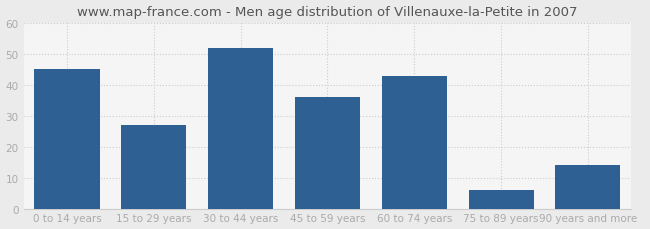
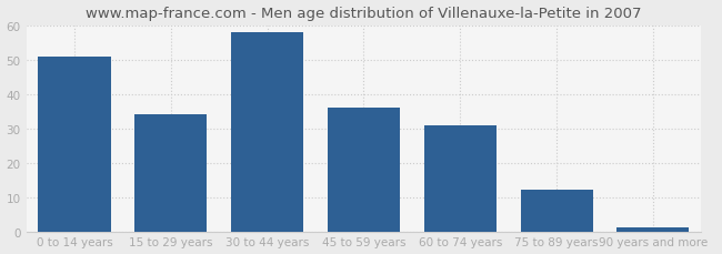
0 to 14 years: 45 -> 51
15 to 29 years: 27 -> 34
30 to 44 years: 52 -> 58
60 to 74 years: 43 -> 31
75 to 89 years: 6 -> 12
90 years and more: 14 -> 1
